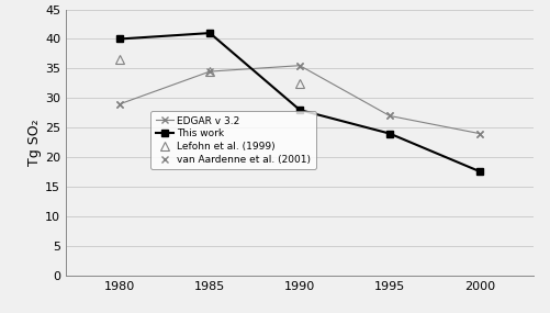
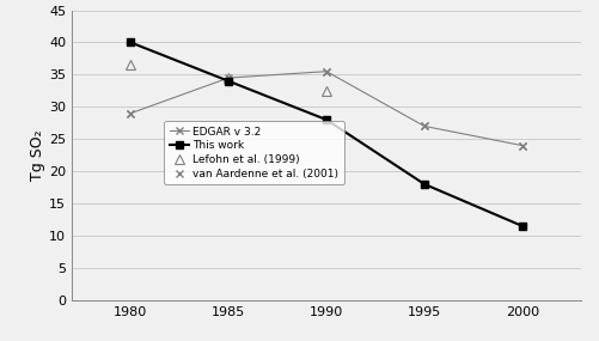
This work/1985: 41.0 -> 34.0
This work/1995: 24.0 -> 18.0
This work/2000: 17.6 -> 11.5
